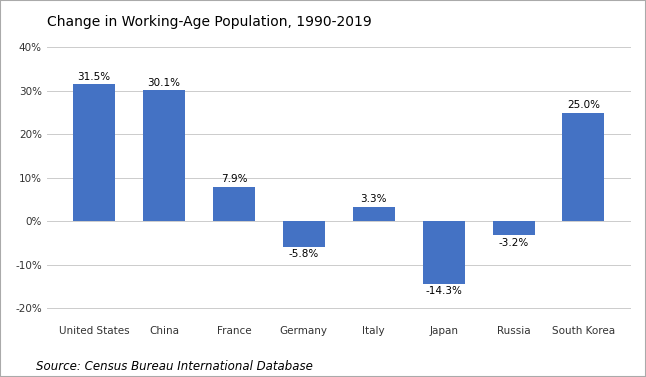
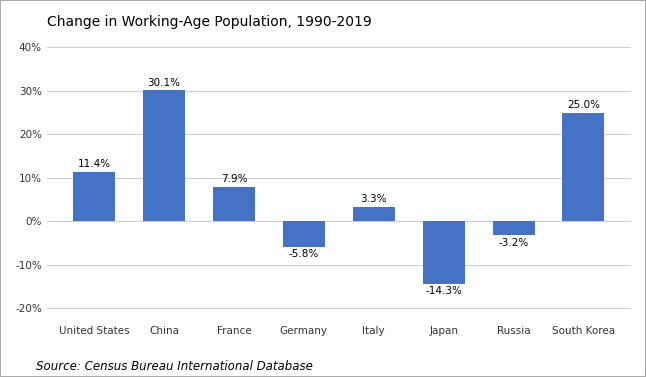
United States: 31.5% -> 11.4%
